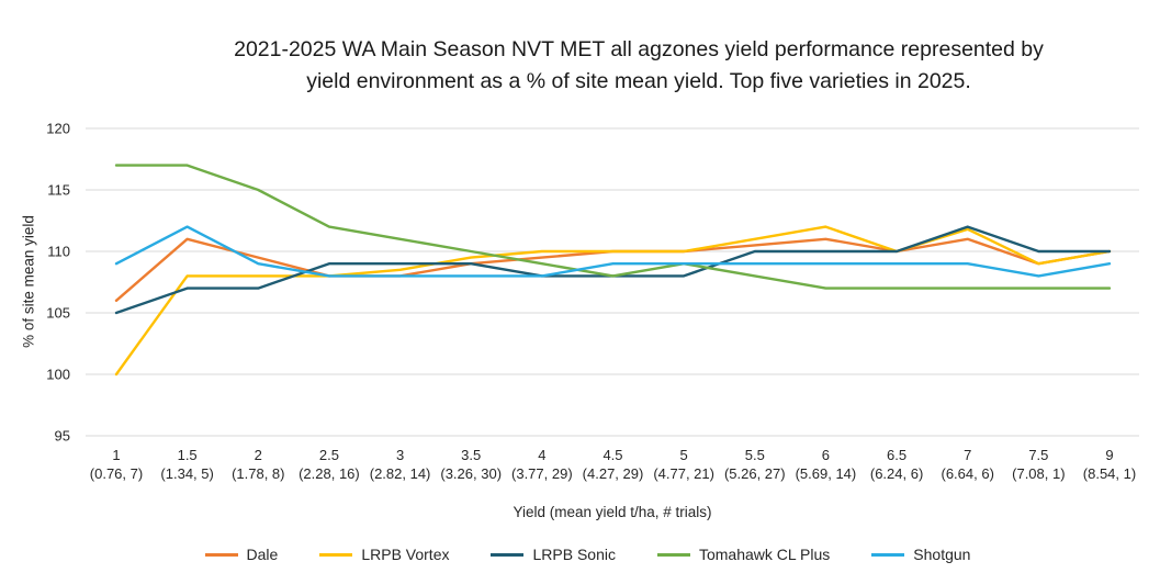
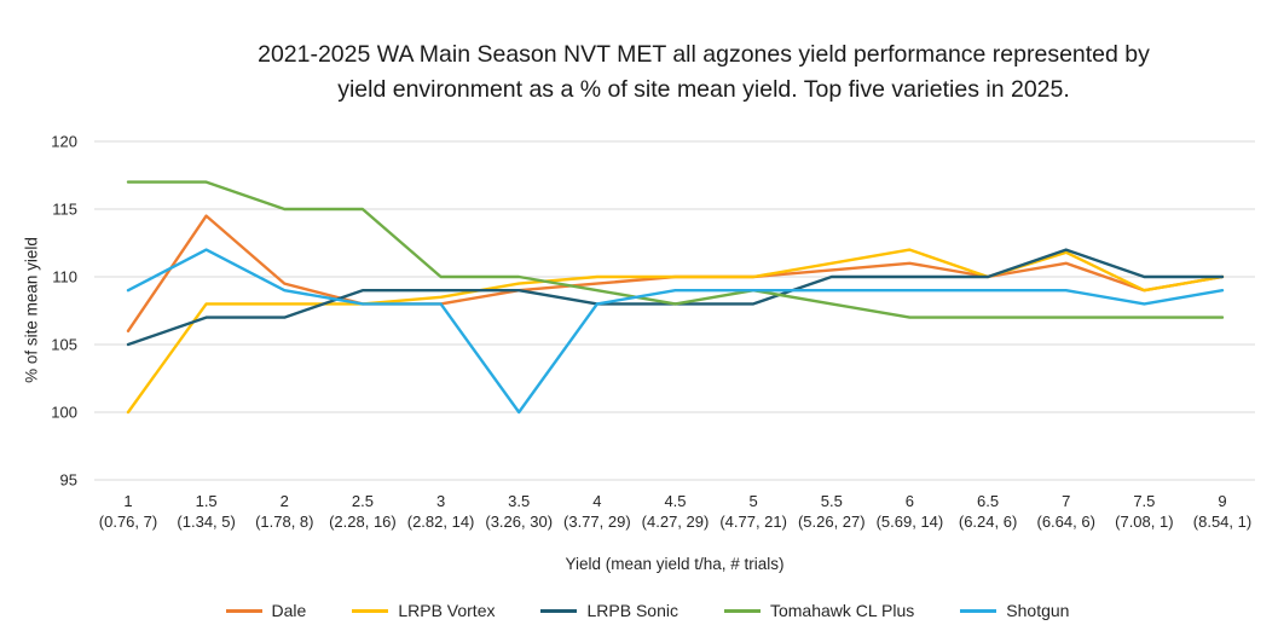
Dale/1.5: 111.0 -> 114.5
Tomahawk CL Plus/2.5: 112 -> 115
Tomahawk CL Plus/3: 111 -> 110
Shotgun/3.5: 108 -> 100
